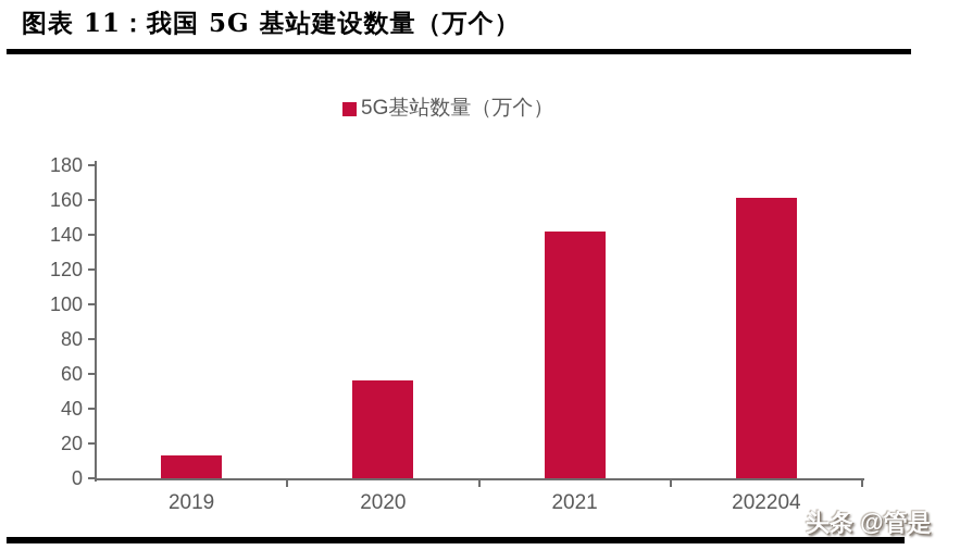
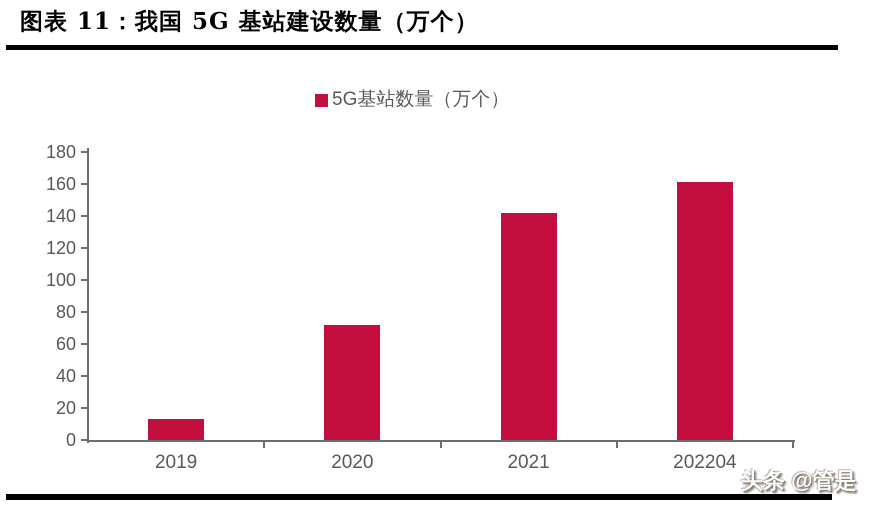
2020: 56 -> 72
